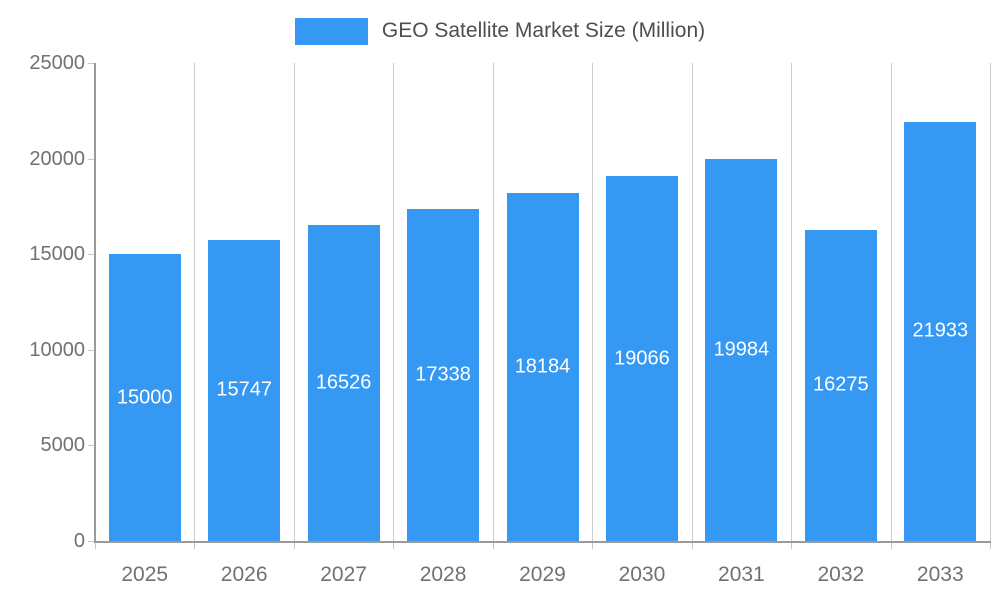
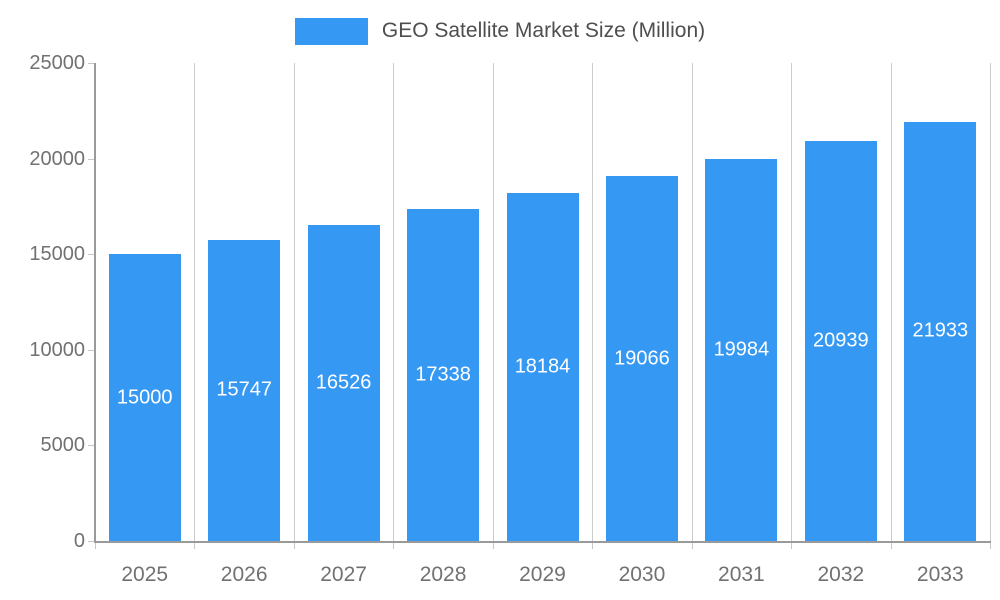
2032: 16275 -> 20939
